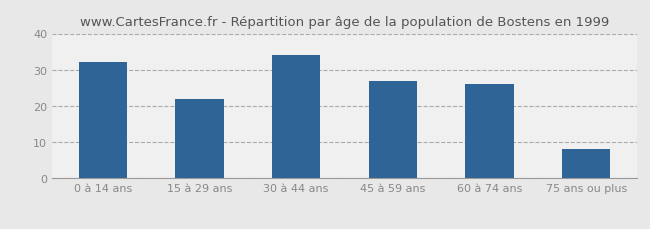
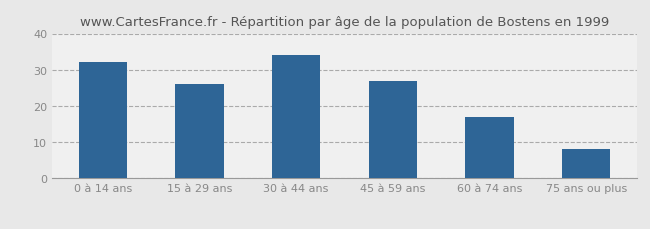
15 à 29 ans: 22 -> 26
60 à 74 ans: 26 -> 17
